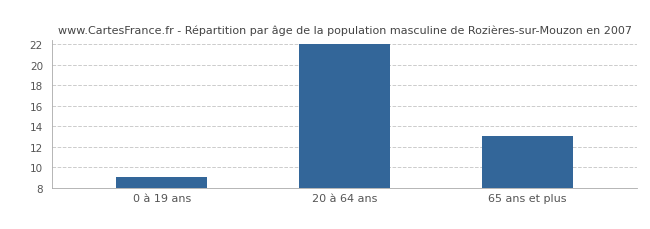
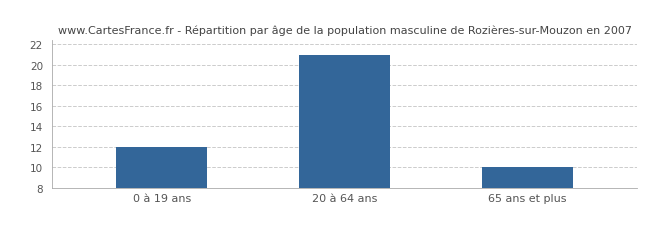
0 à 19 ans: 9 -> 12
20 à 64 ans: 22 -> 21
65 ans et plus: 13 -> 10
